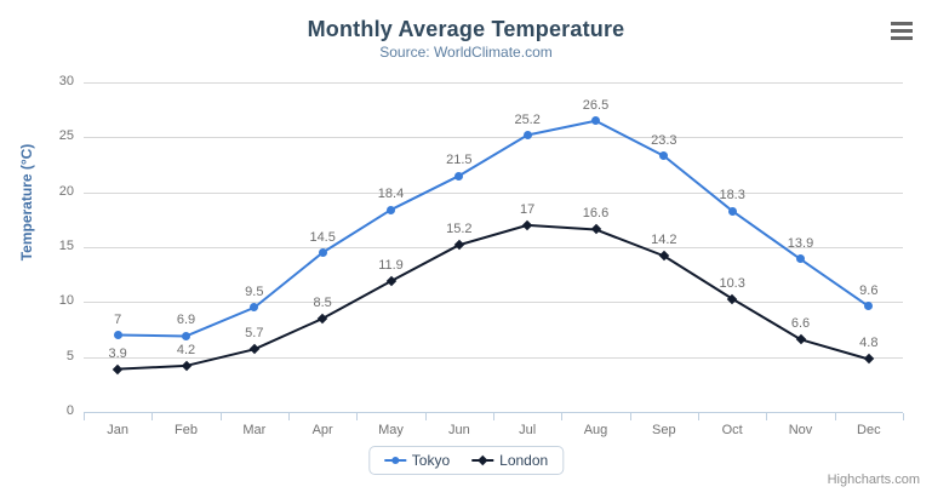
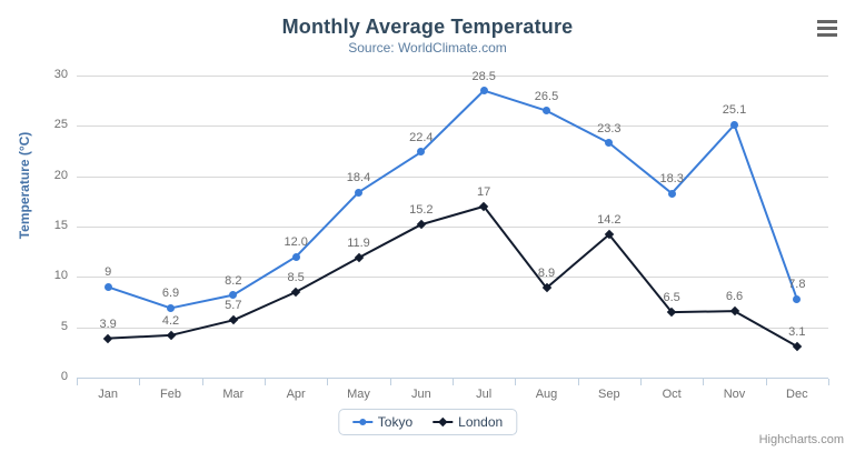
Tokyo/Jan: 7 -> 9
Tokyo/Mar: 9.5 -> 8.2
Tokyo/Apr: 14.5 -> 12.0
Tokyo/Jun: 21.5 -> 22.4
Tokyo/Jul: 25.2 -> 28.5
London/Aug: 16.6 -> 8.9
London/Oct: 10.3 -> 6.5
Tokyo/Nov: 13.9 -> 25.1
Tokyo/Dec: 9.6 -> 7.8
London/Dec: 4.8 -> 3.1
